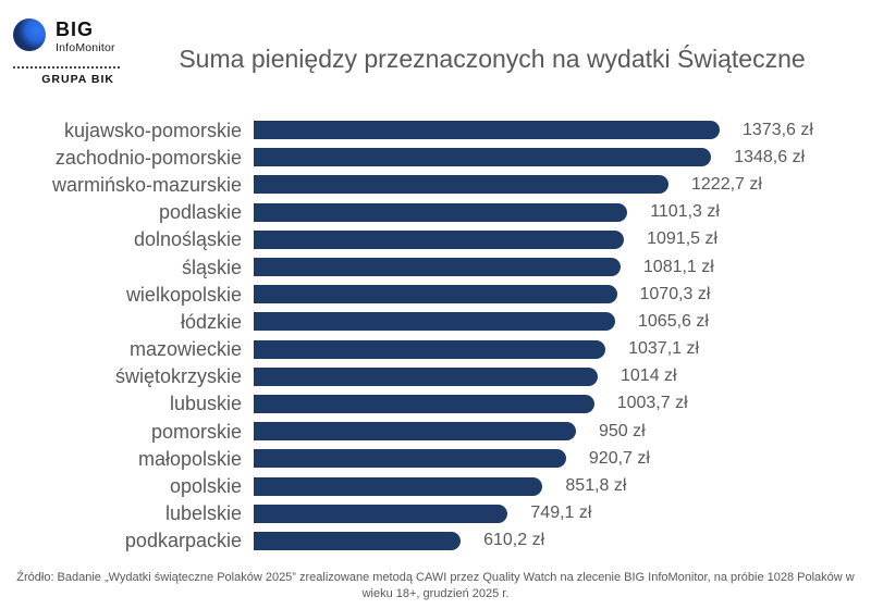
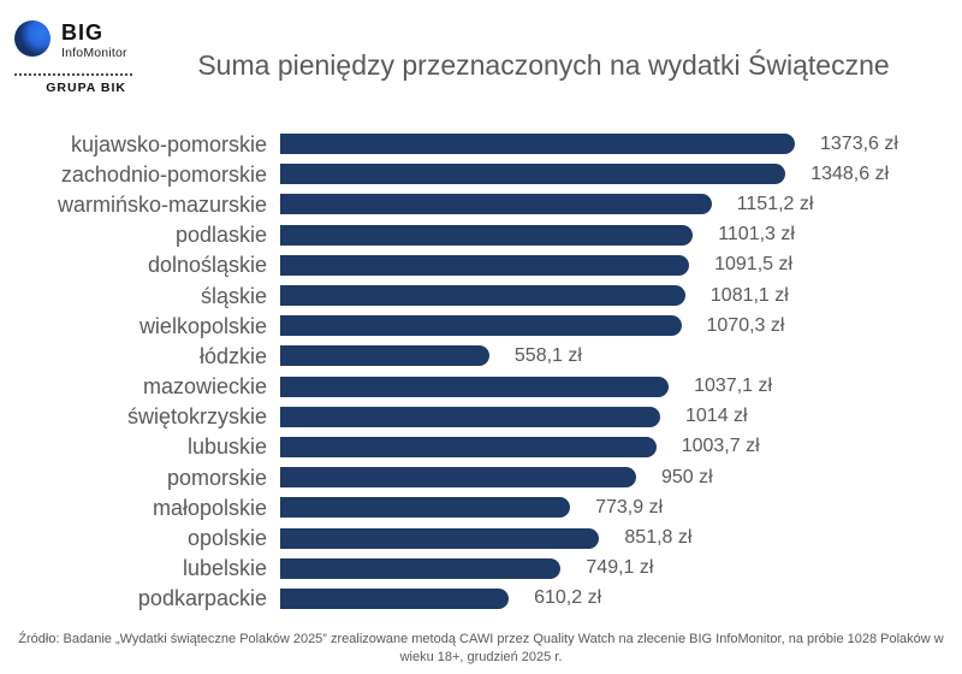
warmińsko-mazurskie: 1222,7 -> 1151,2
łódzkie: 1065,6 -> 558,1
małopolskie: 920,7 -> 773,9
